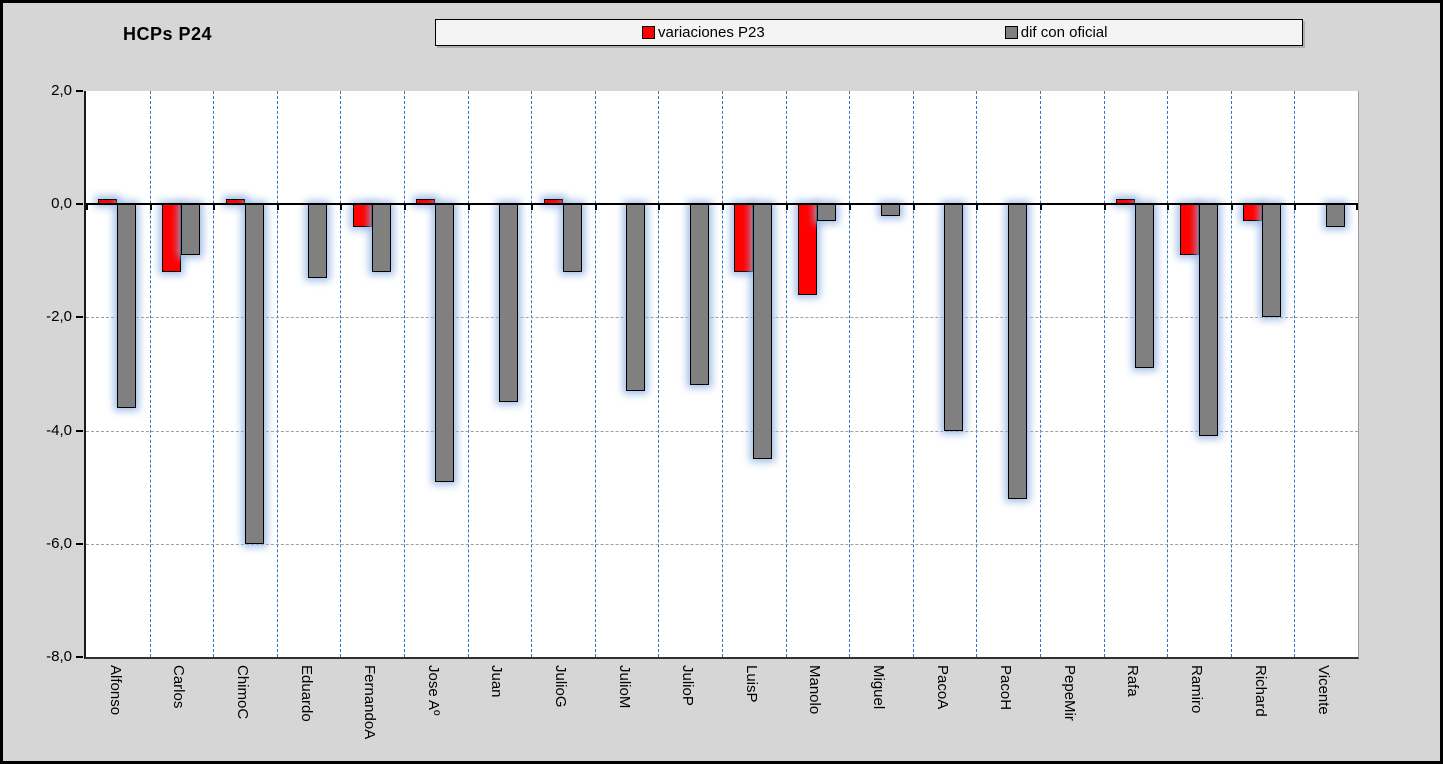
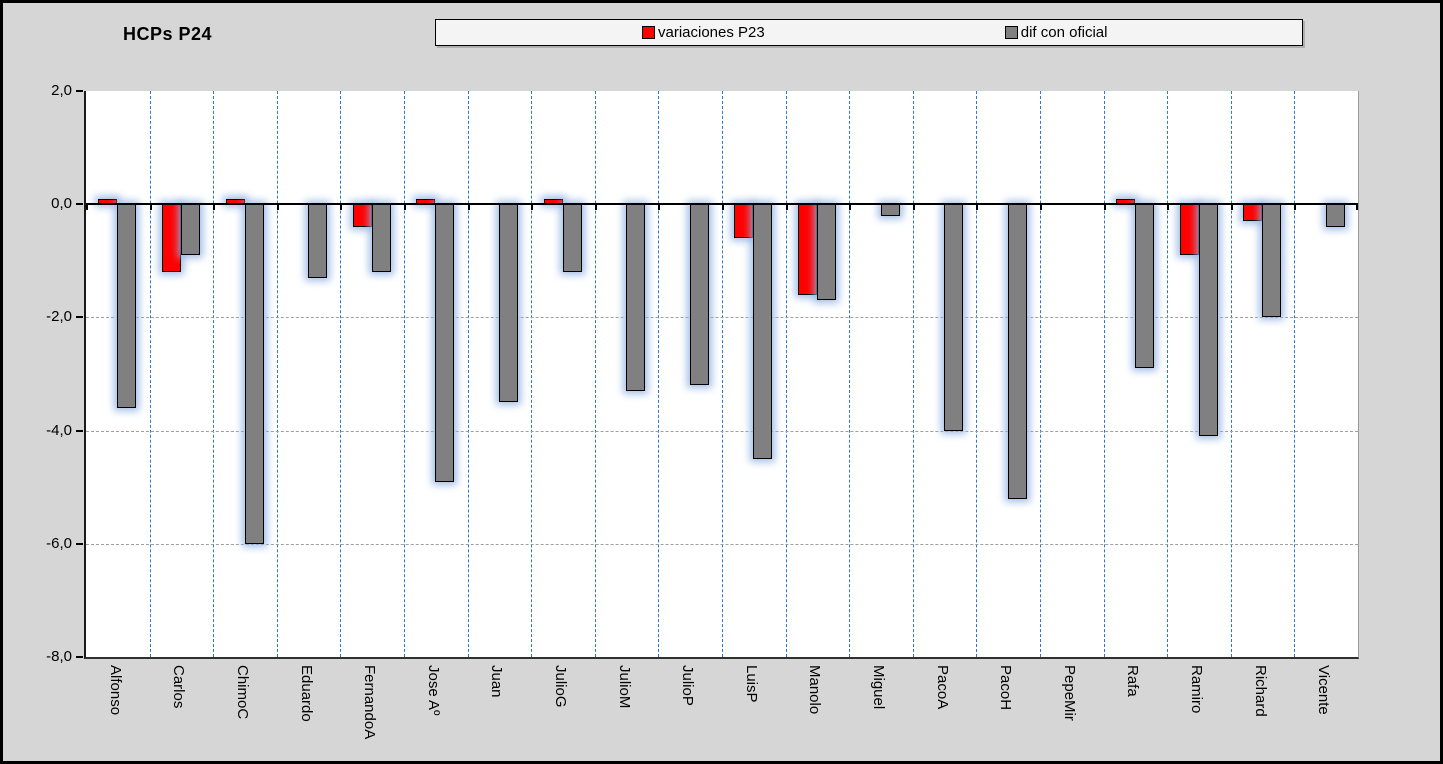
variaciones P23/LuisP: -1,2 -> -0,6
dif con oficial/Manolo: -0,3 -> -1,7
